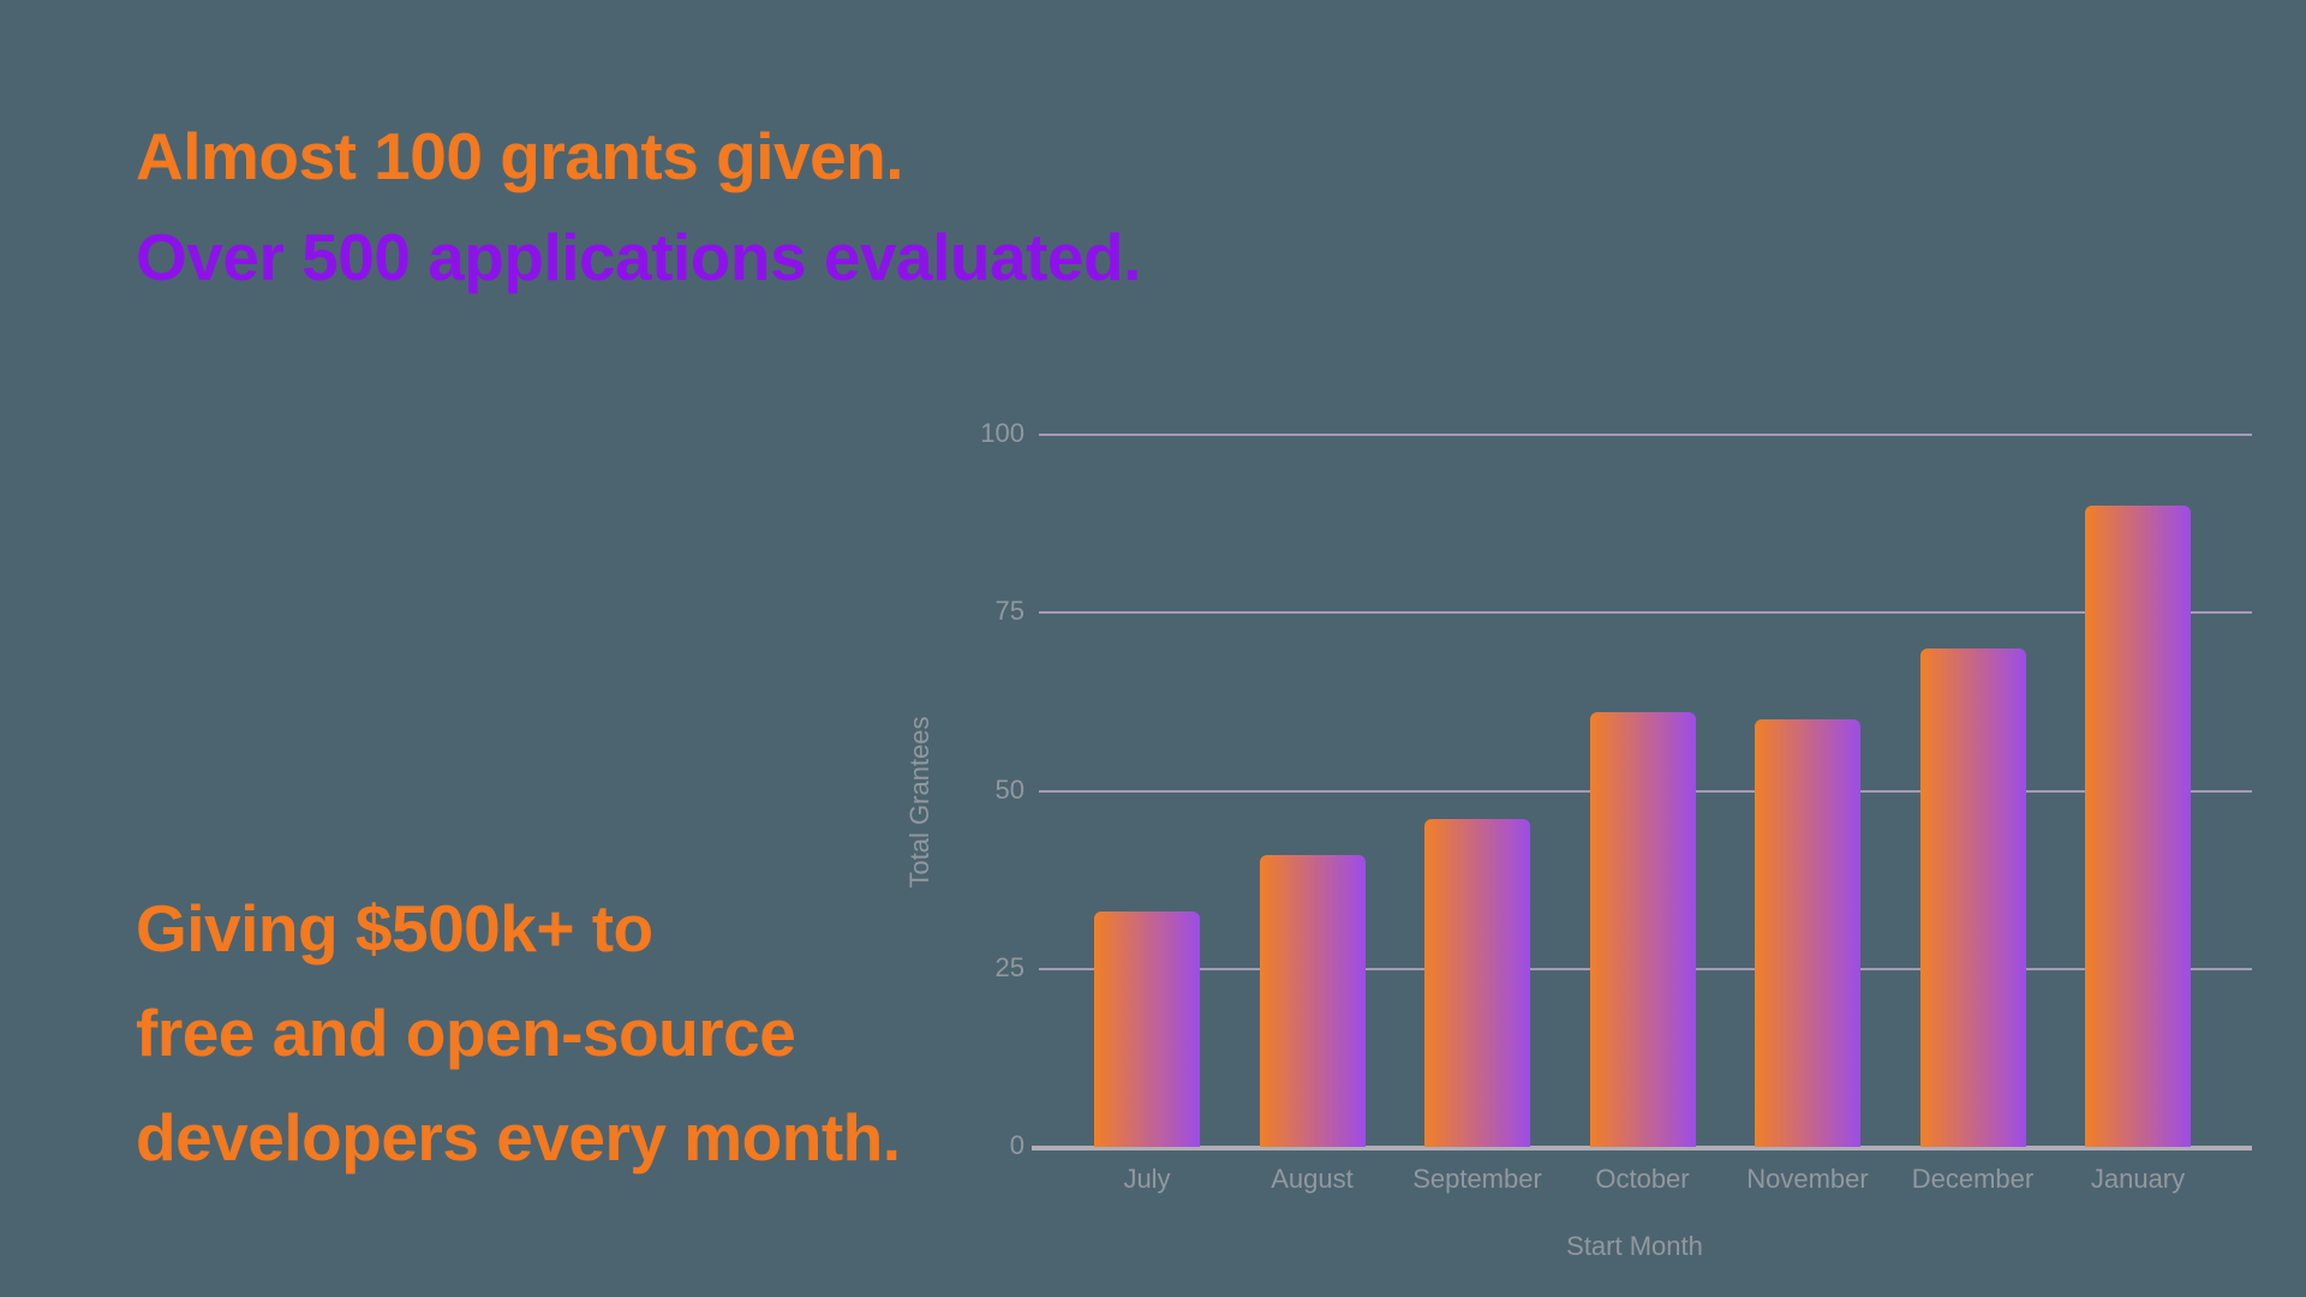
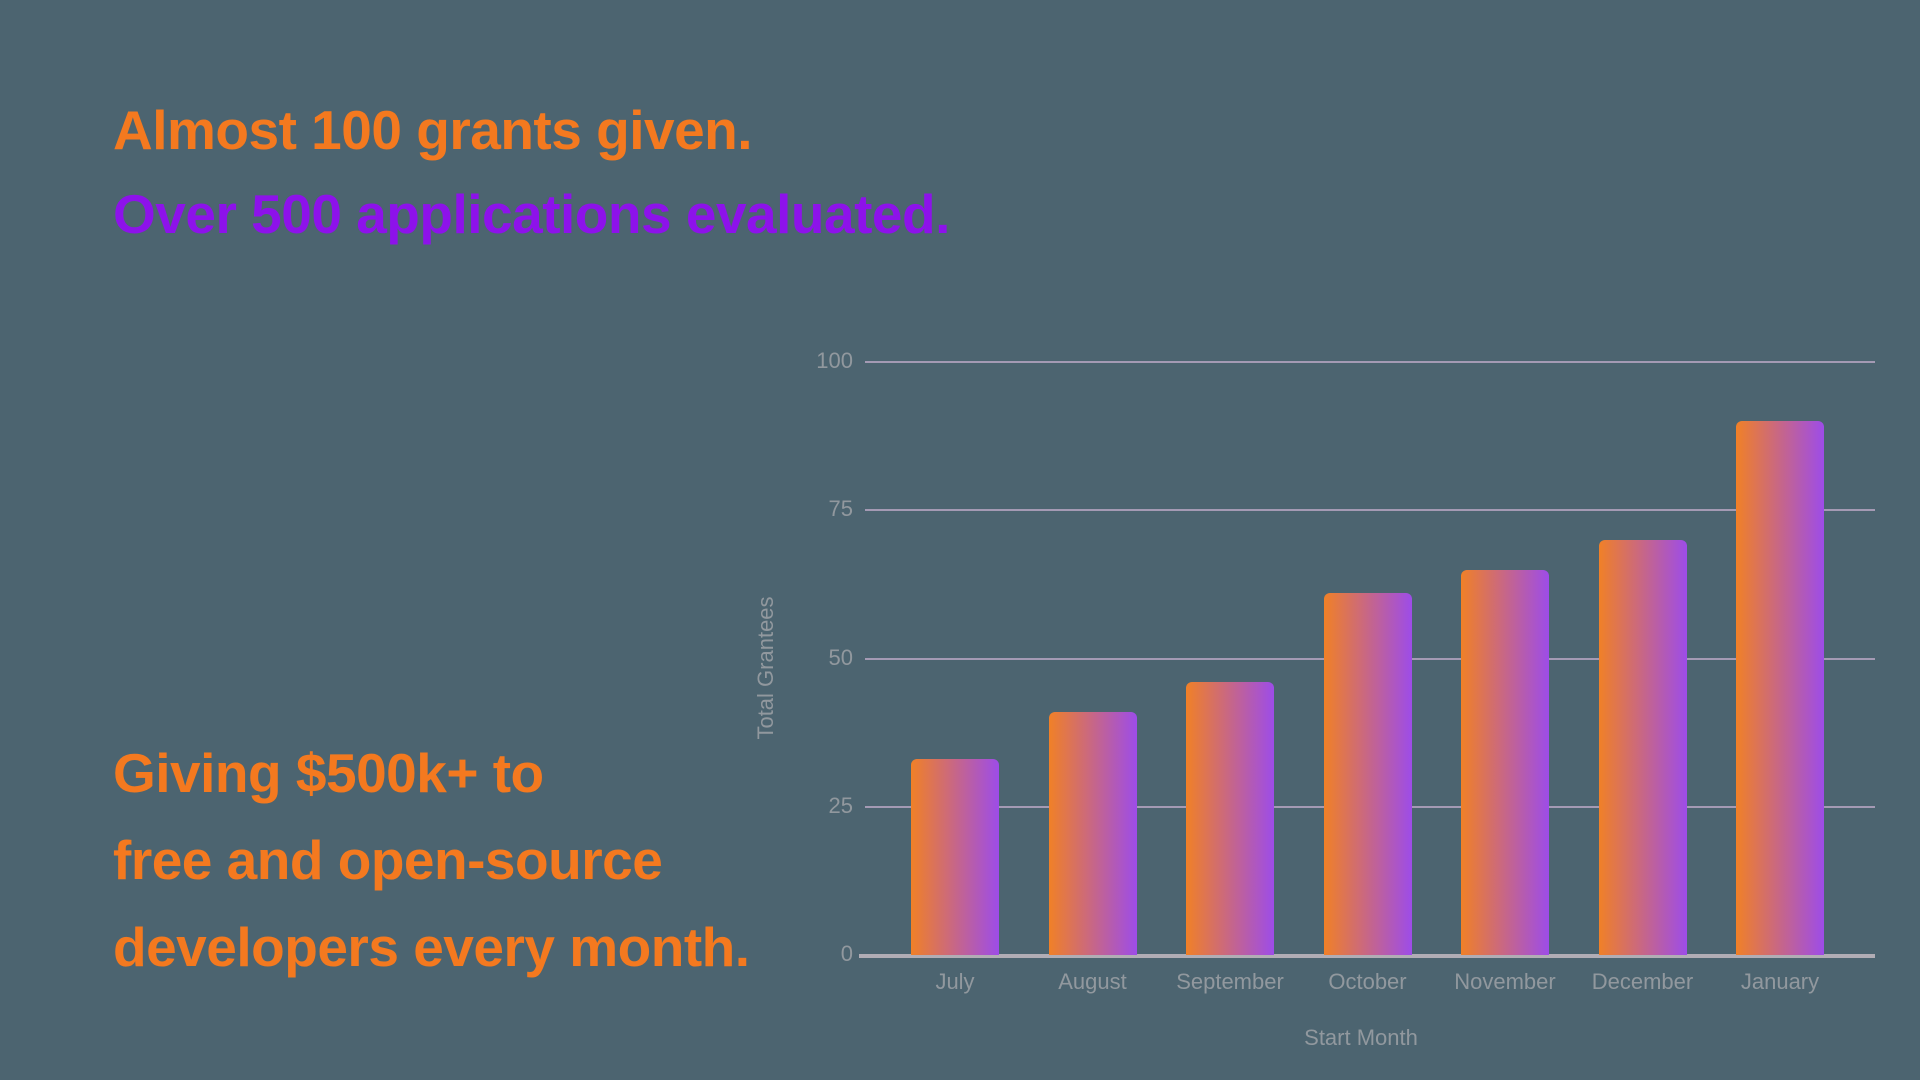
November: 60 -> 65
